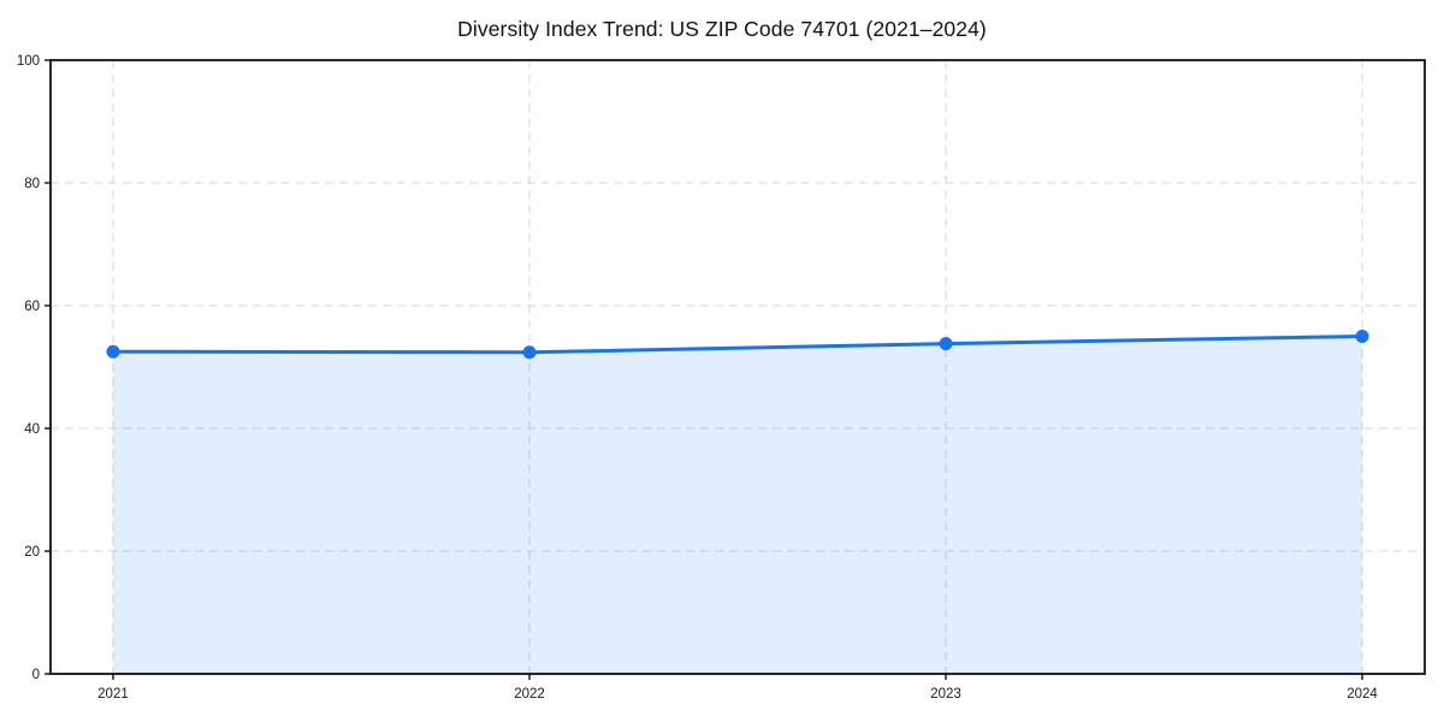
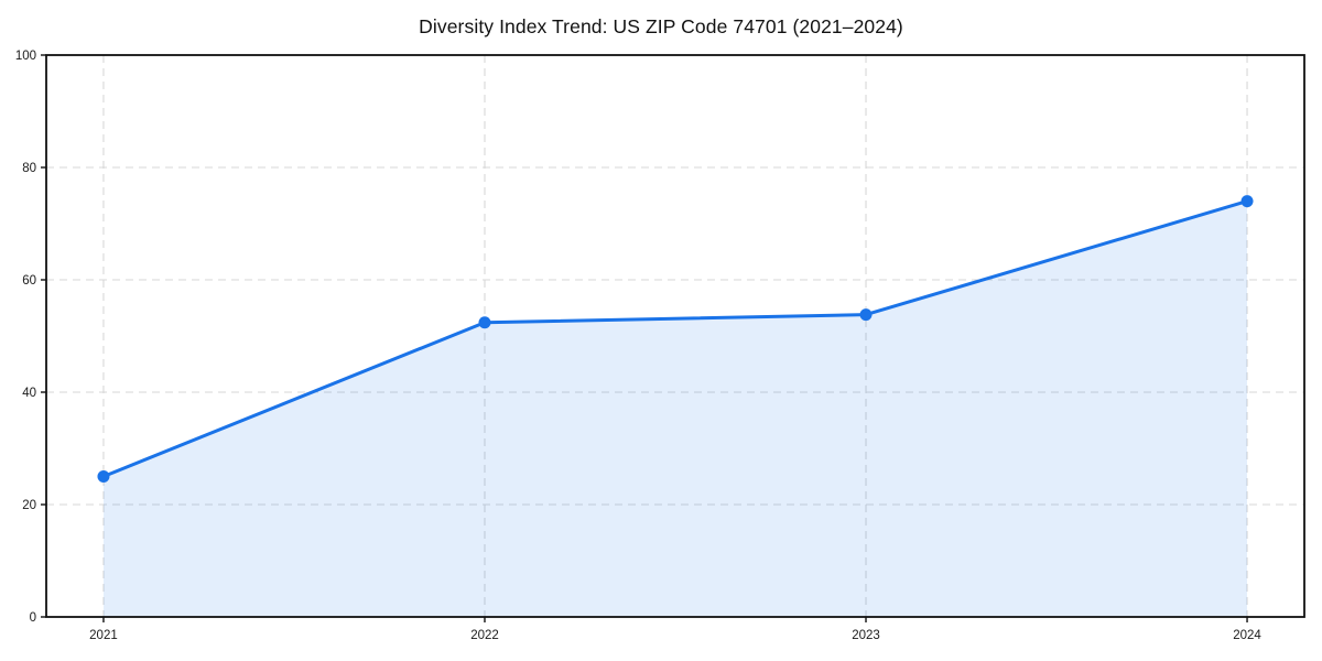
2021: 52 -> 25
2024: 55 -> 74
